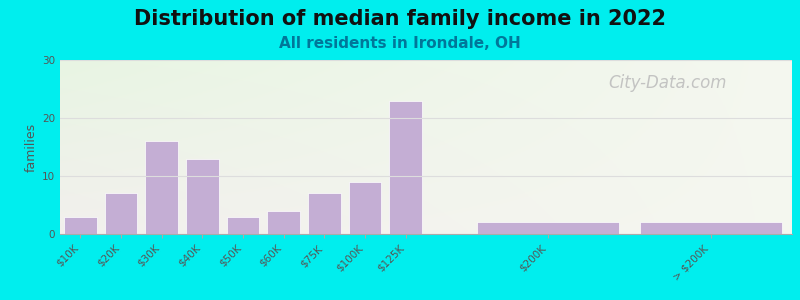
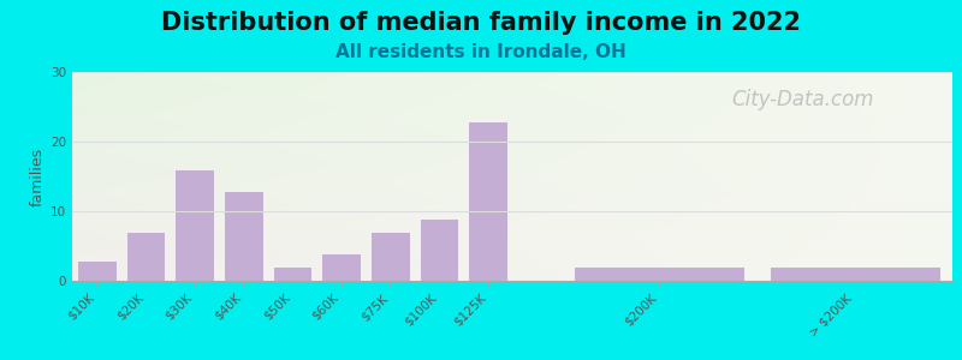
$50K: 3 -> 2
